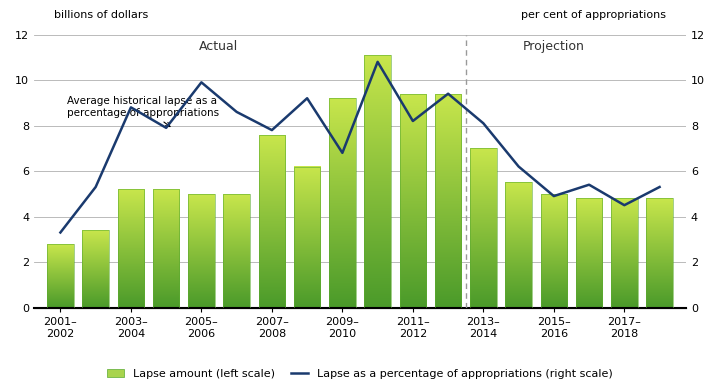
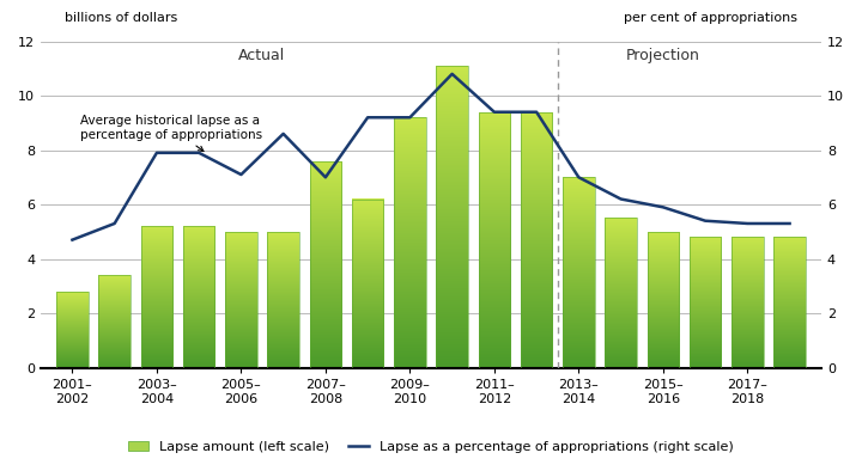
2001– 2002: 3.3 -> 4.7
2003– 2004: 8.8 -> 7.9
2005– 2006: 9.9 -> 7.1
2007– 2008: 7.8 -> 7.0
2009– 2010: 6.8 -> 9.2
2011– 2012: 8.2 -> 9.4
2013– 2014: 8.1 -> 7.0
2015– 2016: 4.9 -> 5.9
2017– 2018: 4.5 -> 5.3
